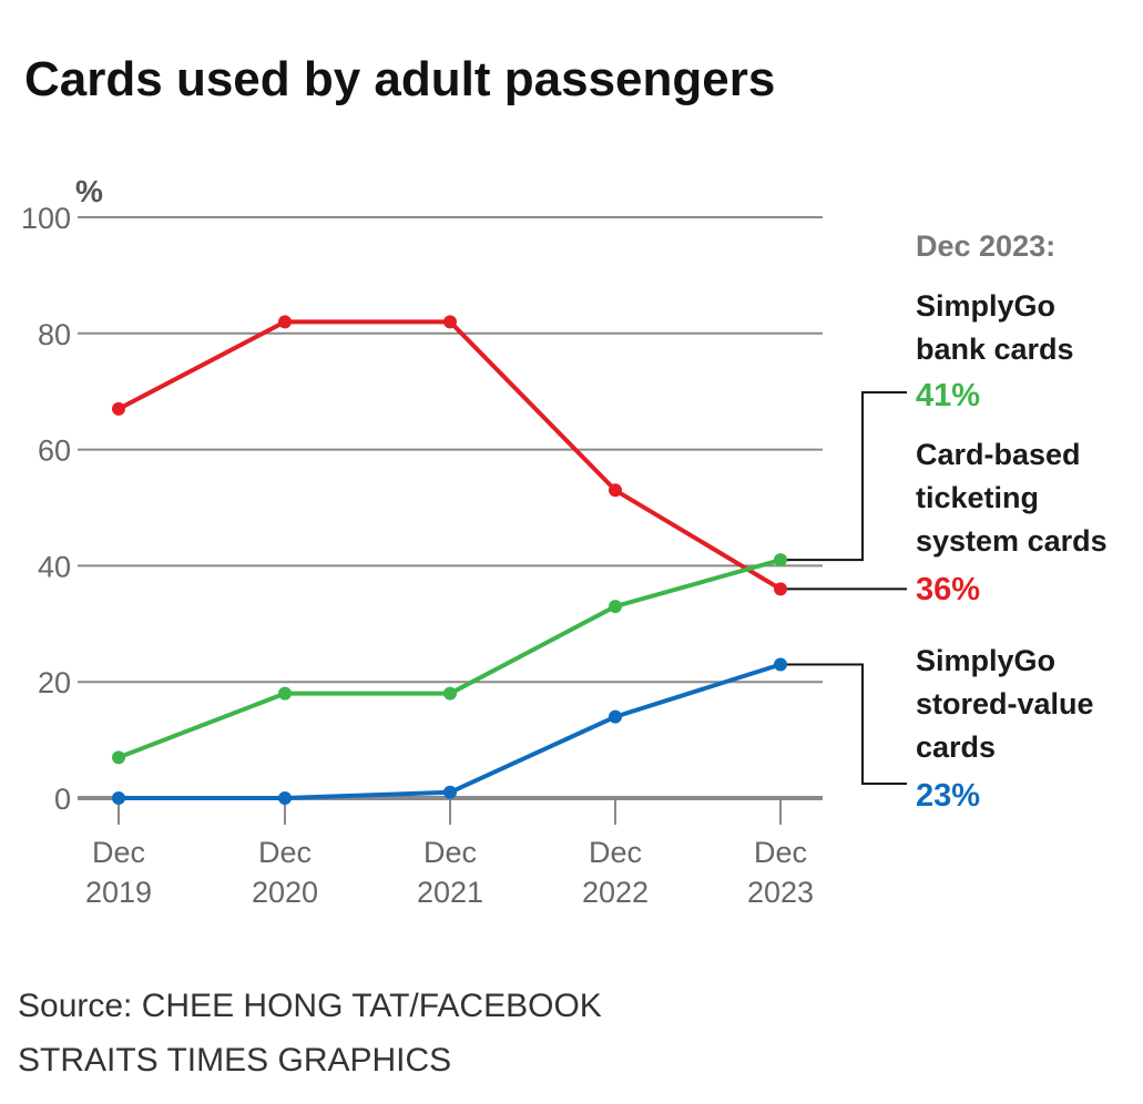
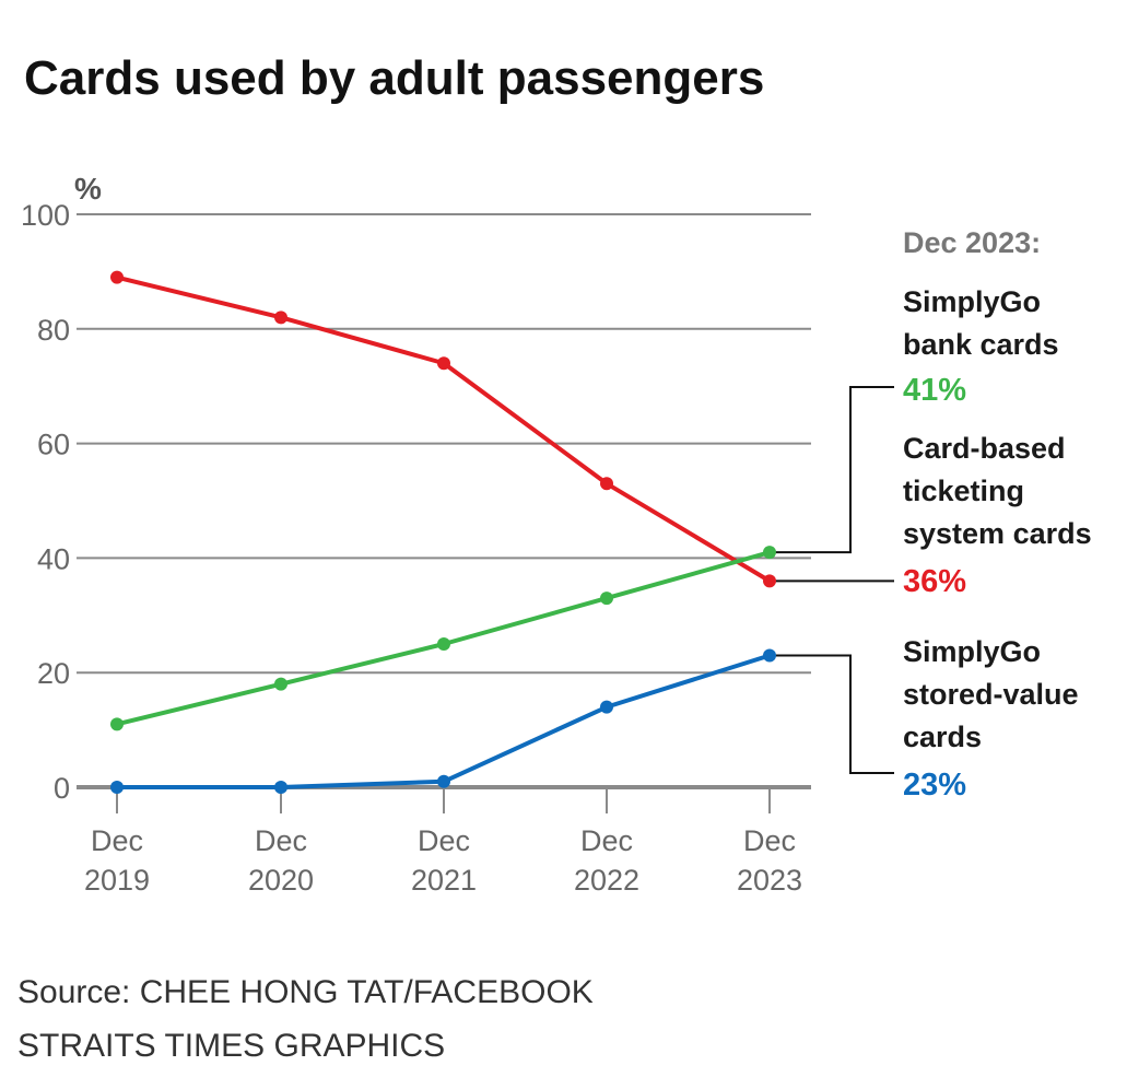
Card-based ticketing system cards/Dec 2019: 67 -> 89
SimplyGo bank cards/Dec 2019: 7 -> 11
Card-based ticketing system cards/Dec 2021: 82 -> 74
SimplyGo bank cards/Dec 2021: 18 -> 25
